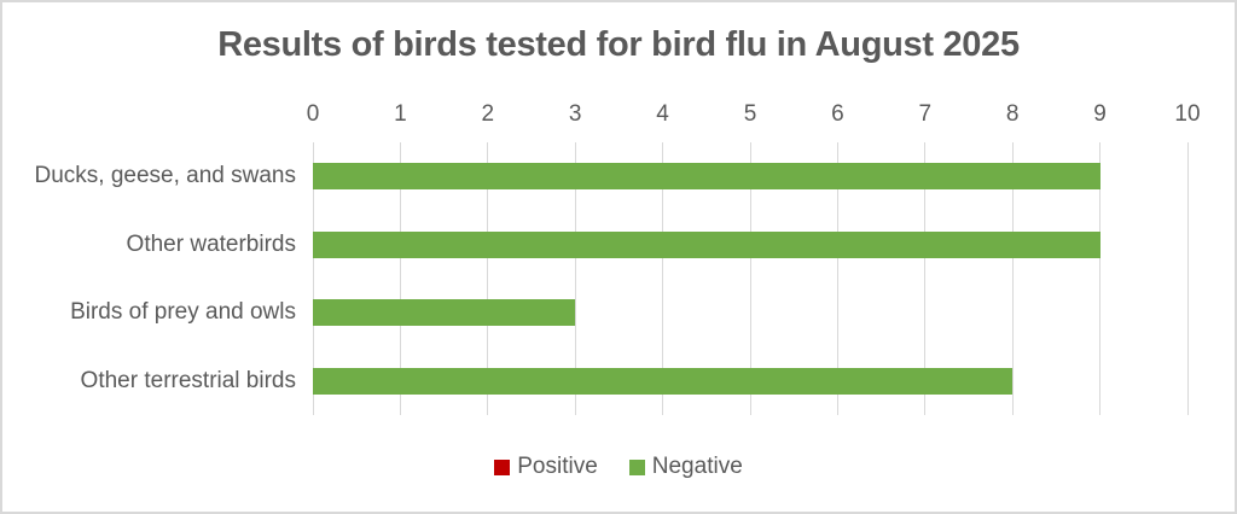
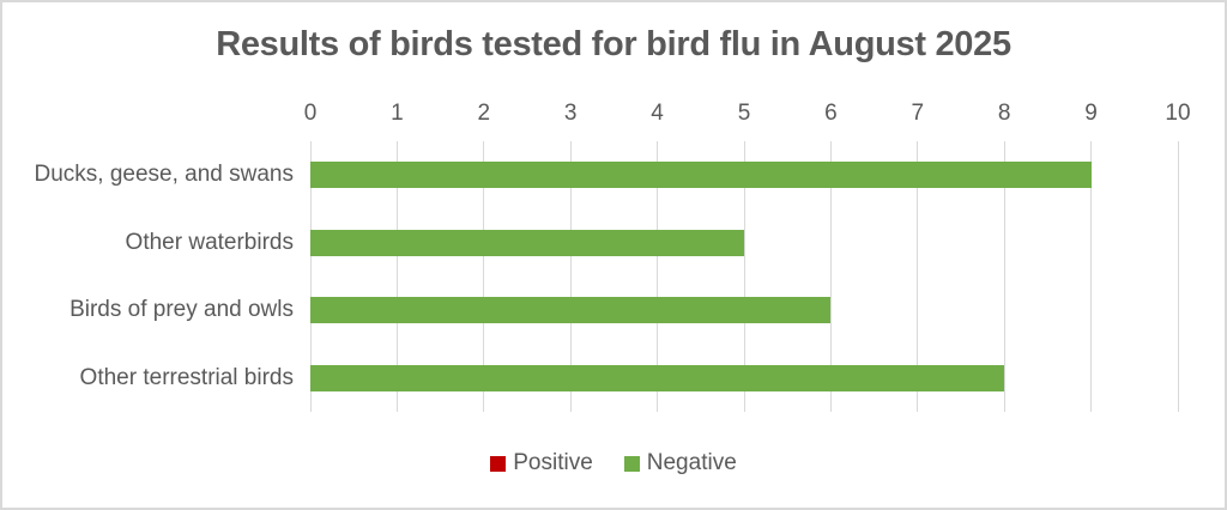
Negative/Other waterbirds: 9 -> 5
Negative/Birds of prey and owls: 3 -> 6
